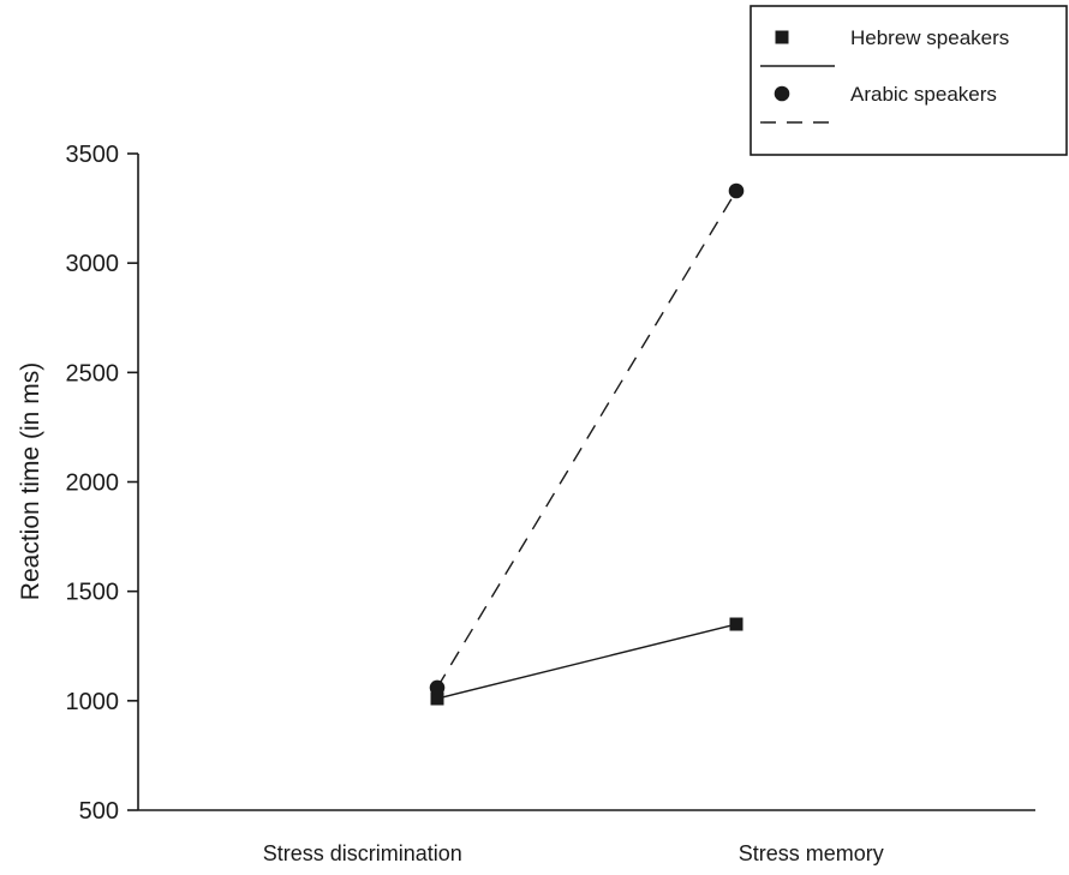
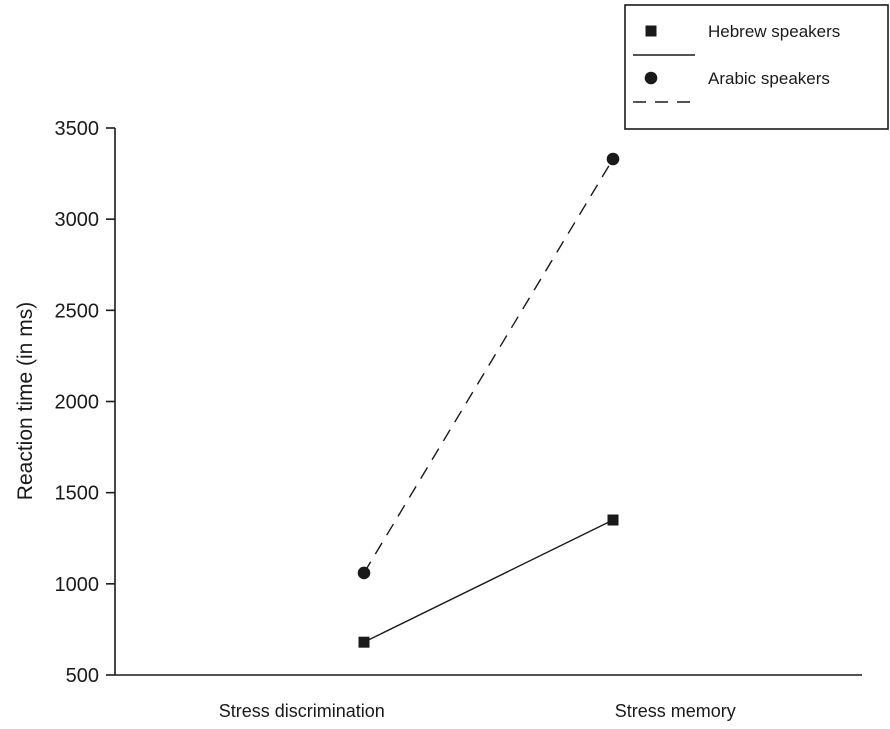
Hebrew speakers/Stress discrimination: 1010 -> 680
